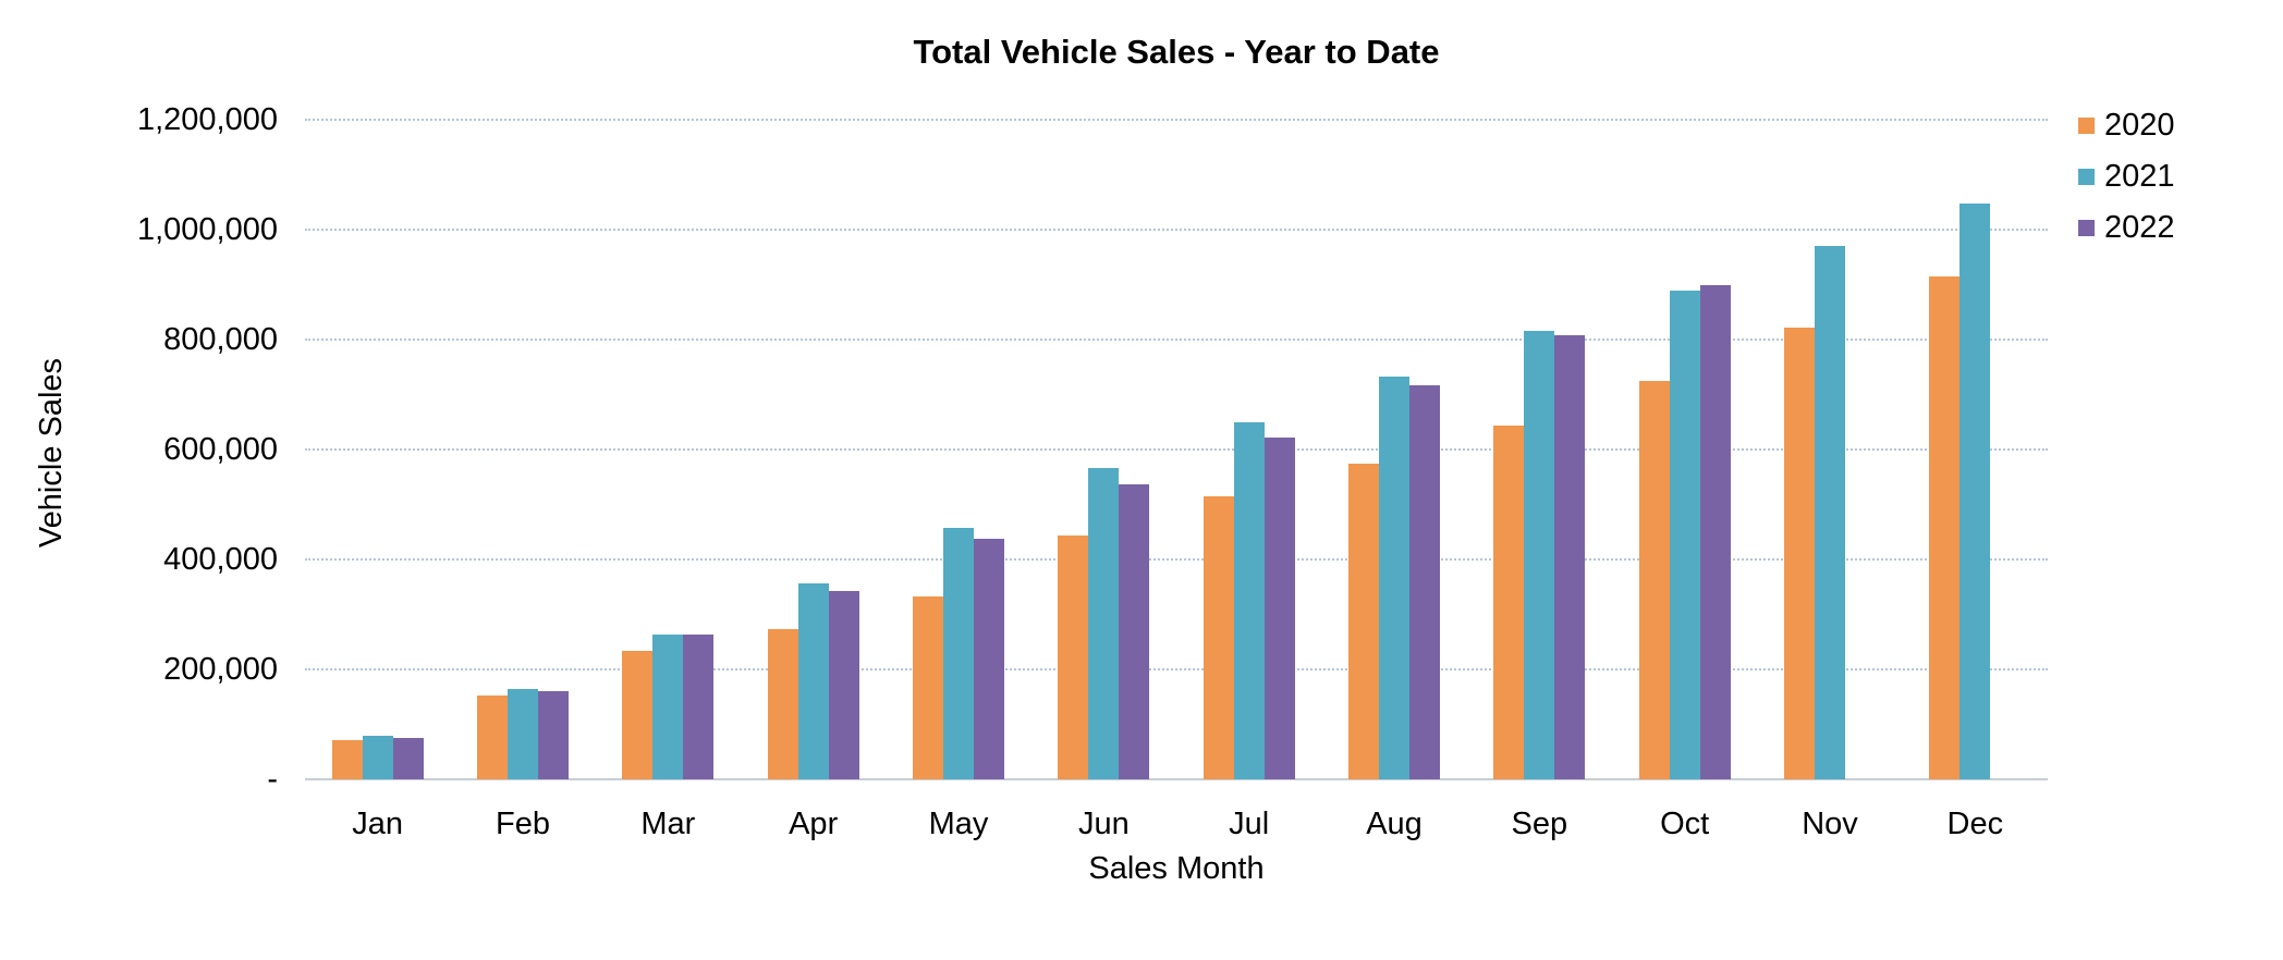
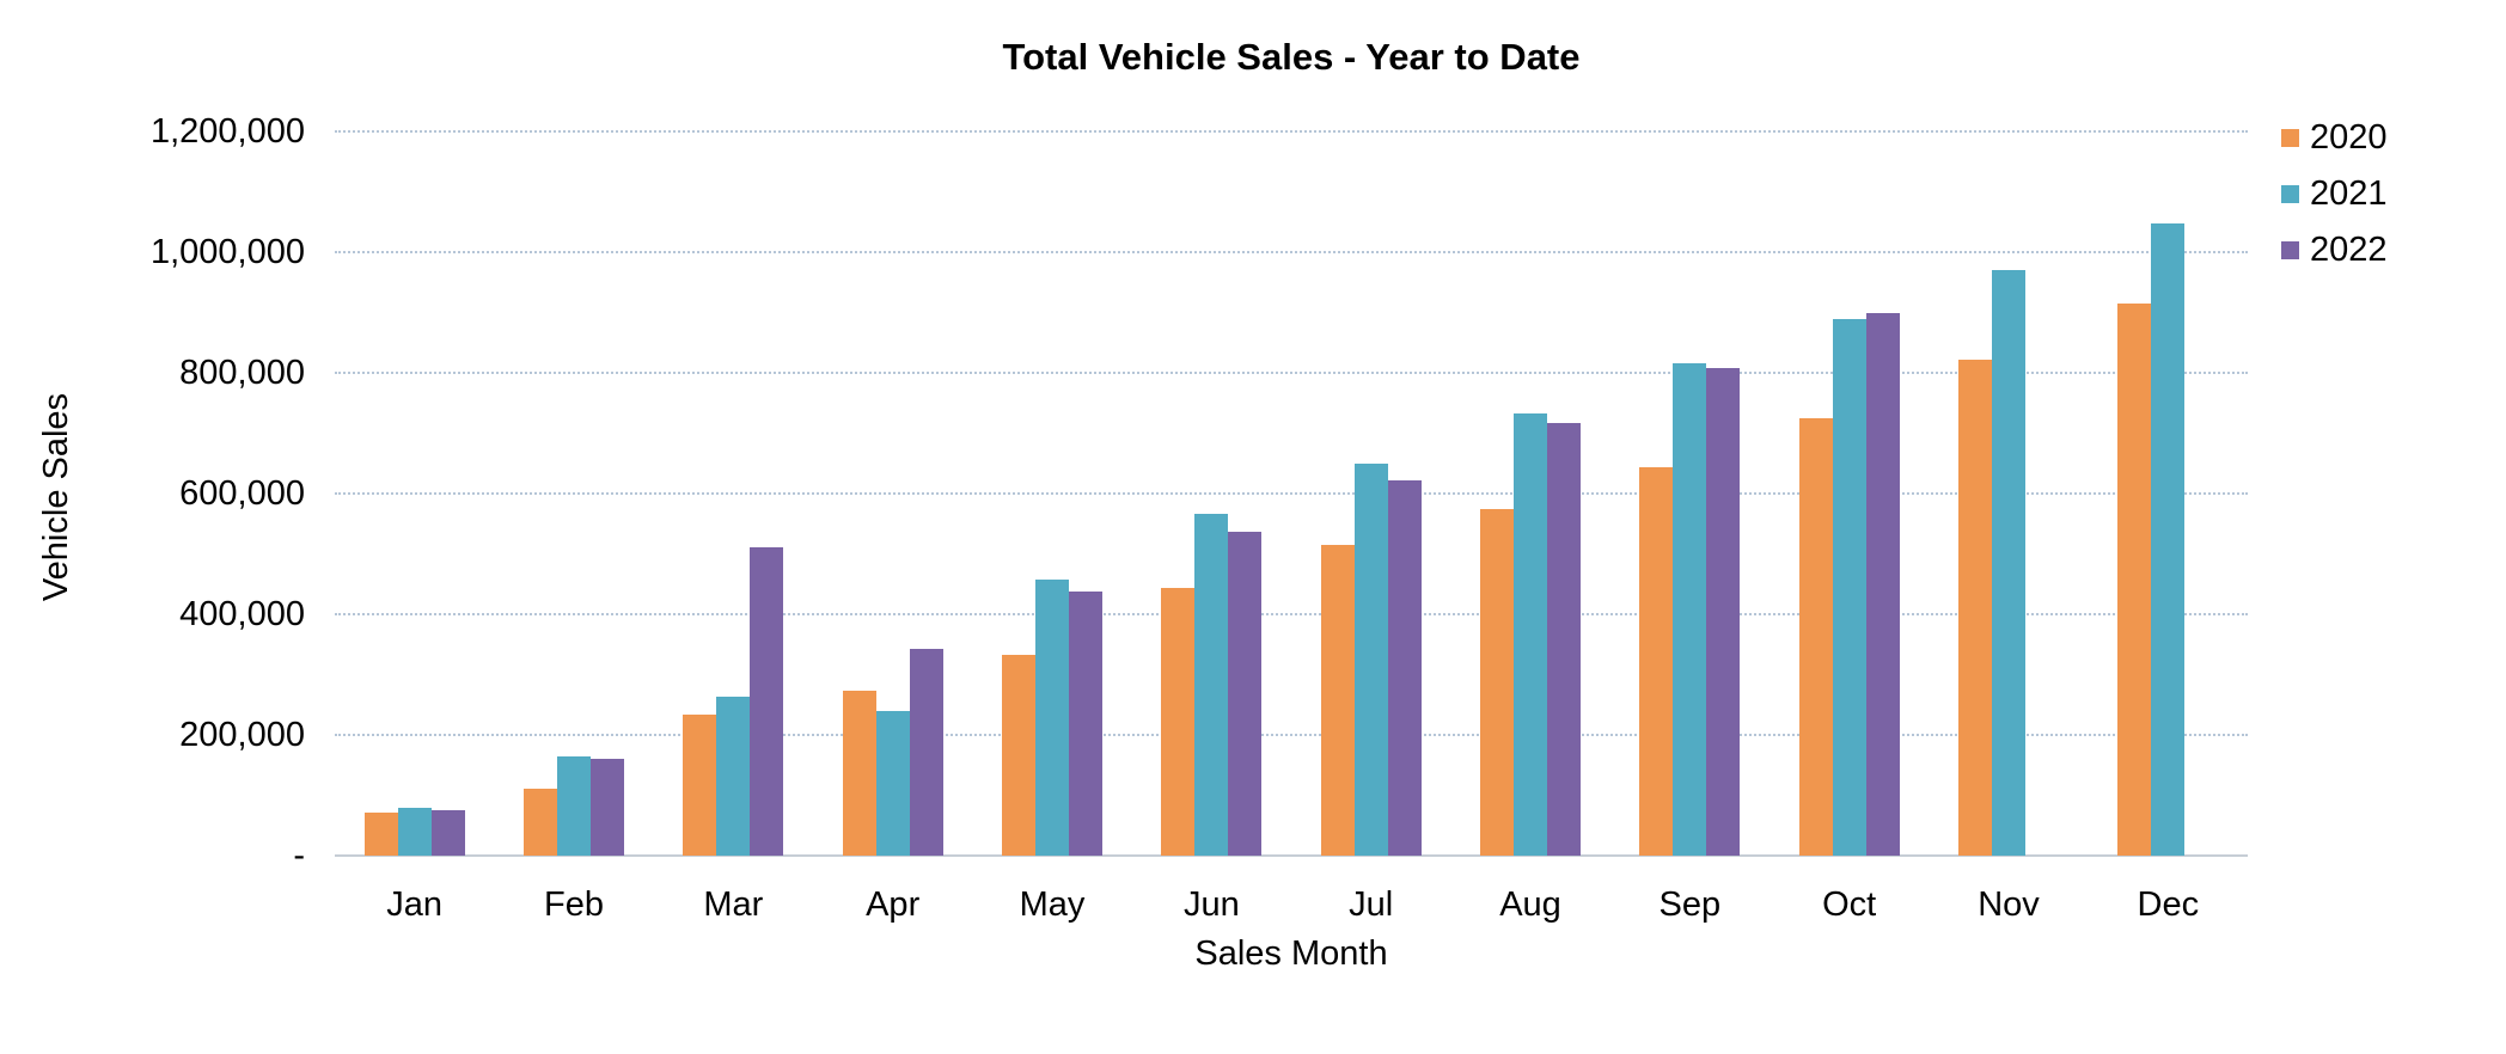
2020/Feb: 150000 -> 110000
2022/Mar: 260000 -> 510000
2021/Apr: 360000 -> 240000
